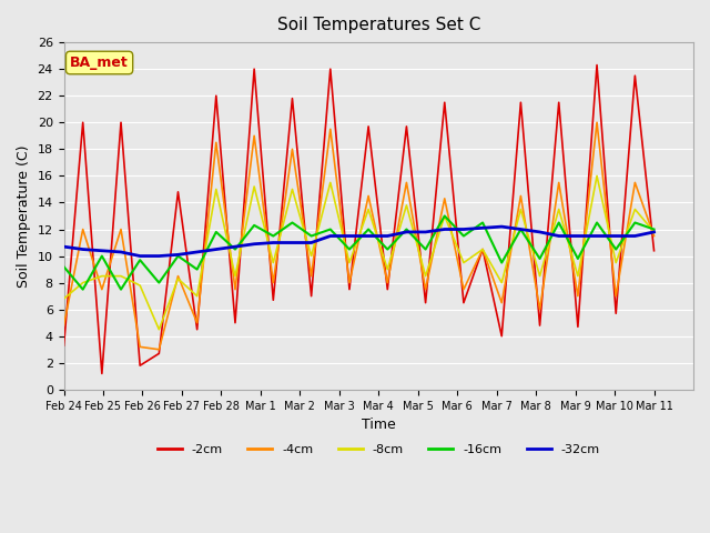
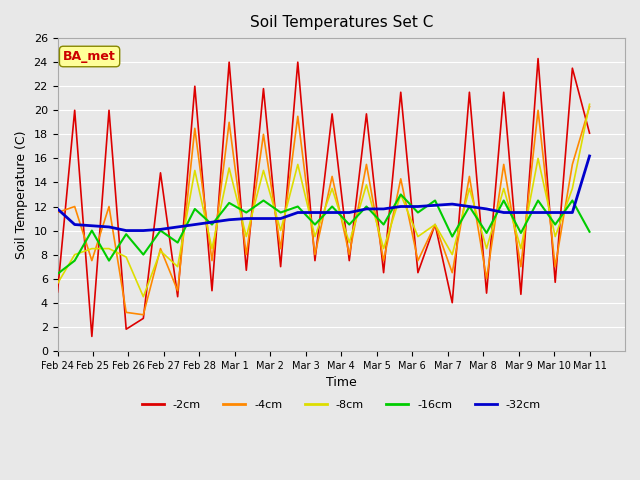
-2cm/Feb 24: 3.3 -> 4.9
-4cm/Feb 24: 4.8 -> 11.5
-8cm/Feb 24: 6.8 -> 5.6
-16cm/Feb 24: 9.2 -> 6.4
-32cm/Feb 24: 10.7 -> 11.8
-2cm/Mar 11: 10.4 -> 18.1
-4cm/Mar 11: 11.5 -> 20.3
-8cm/Mar 11: 11.8 -> 20.5
-16cm/Mar 11: 12.0 -> 9.9
-32cm/Mar 11: 11.8 -> 16.2
